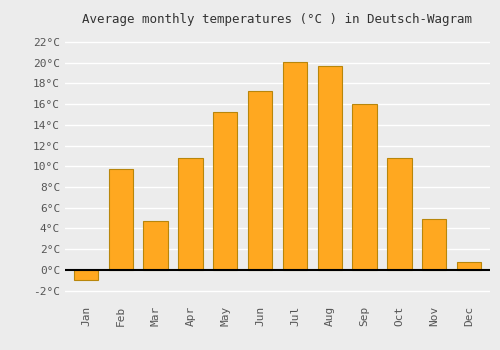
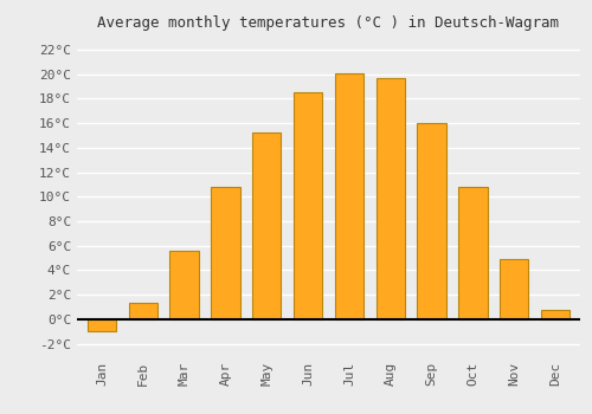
Feb: 9.7°C -> 1.3°C
Mar: 4.7°C -> 5.6°C
Jun: 17.3°C -> 18.5°C
